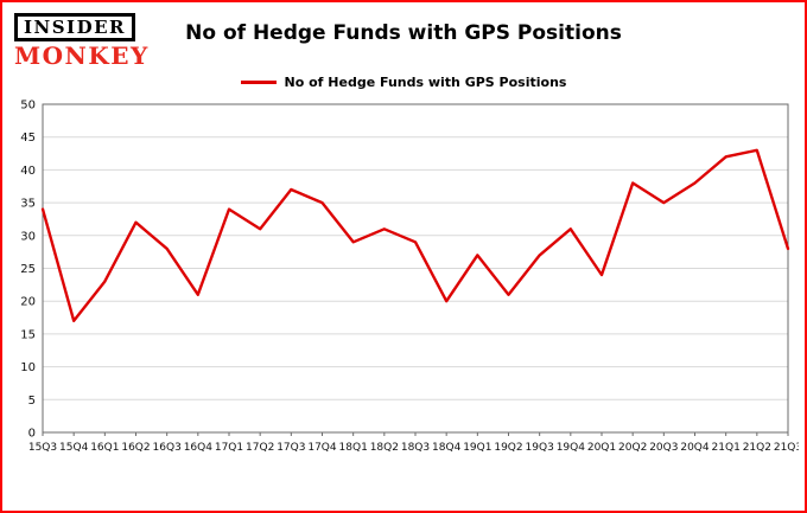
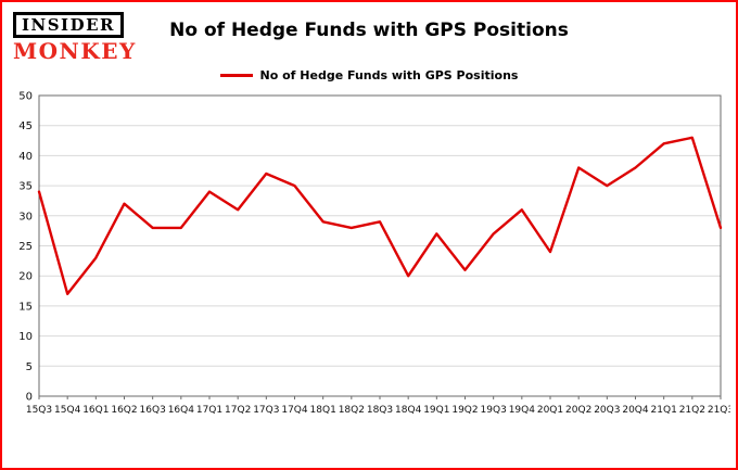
16Q4: 21 -> 28
18Q2: 31 -> 28
